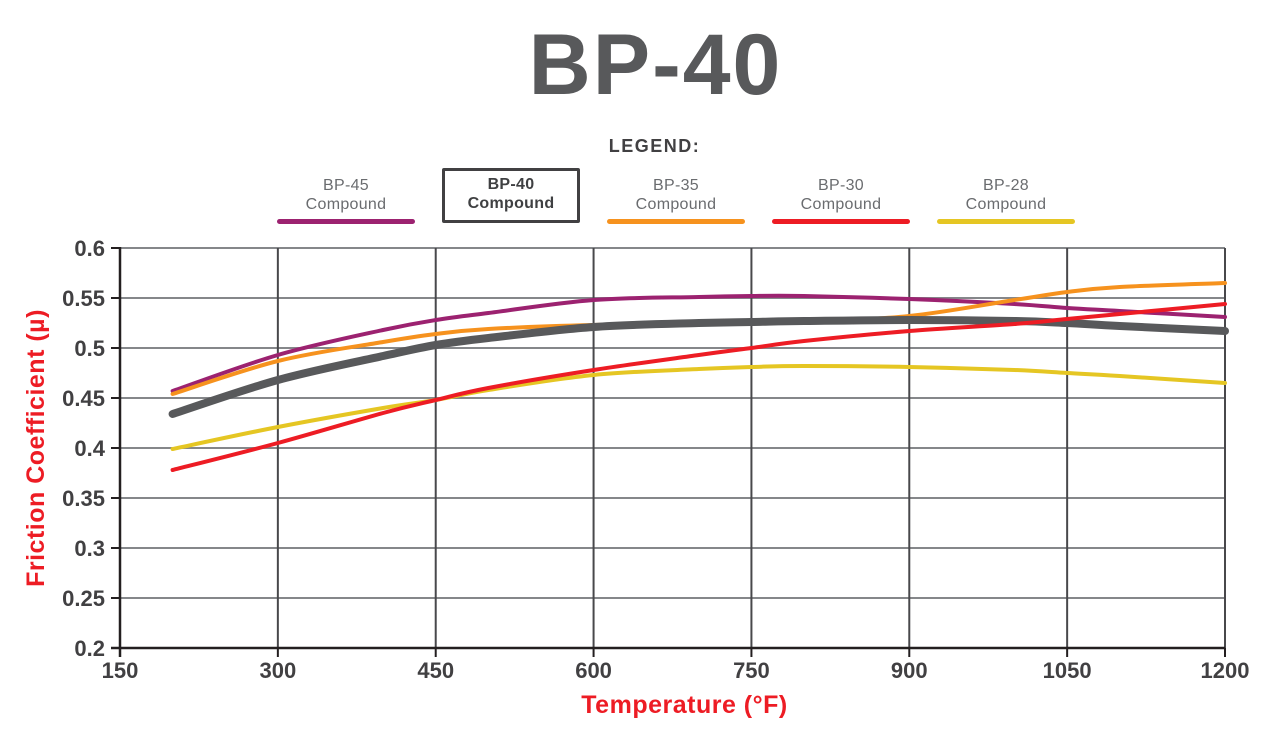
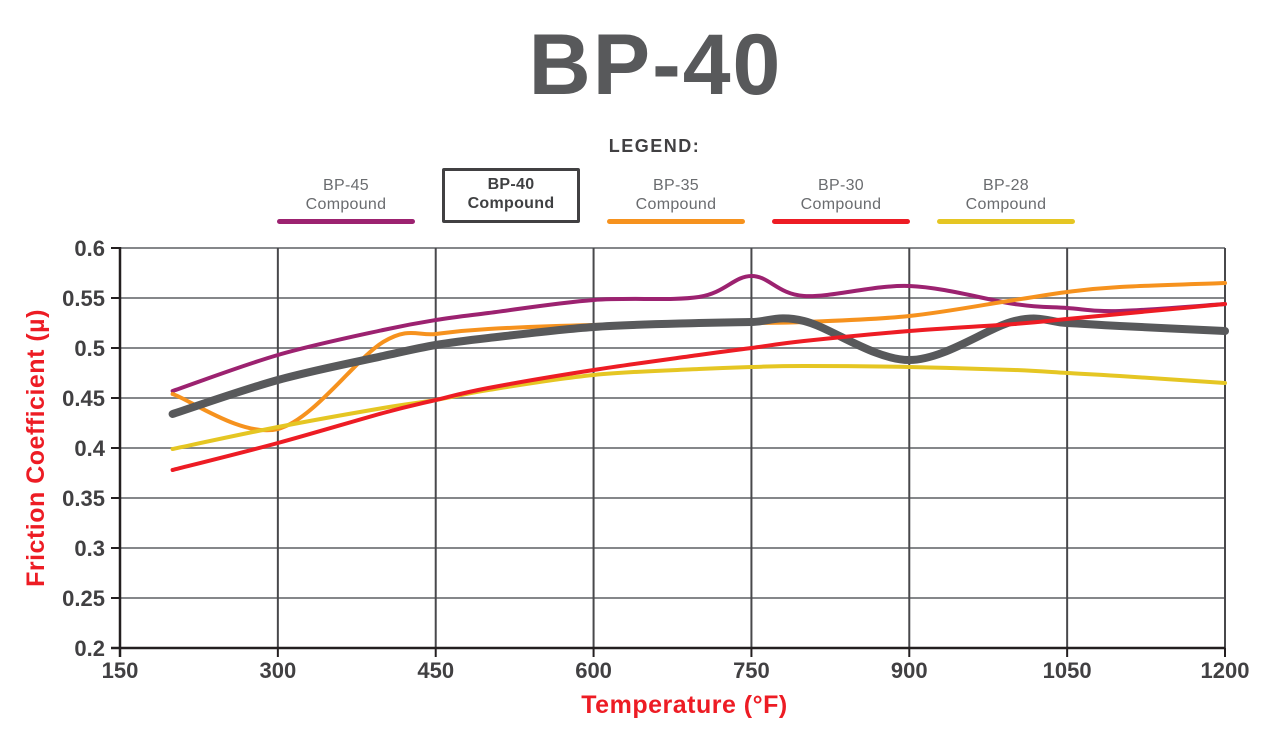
BP-35 Compound/300: 0.487 -> 0.419
BP-45 Compound/750: 0.552 -> 0.572
BP-45 Compound/900: 0.549 -> 0.562
BP-40 Compound/900: 0.528 -> 0.488
BP-45 Compound/1200: 0.531 -> 0.544
